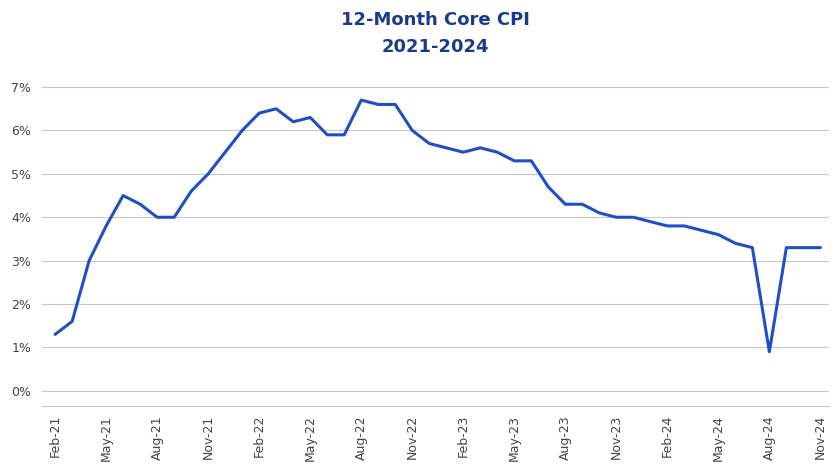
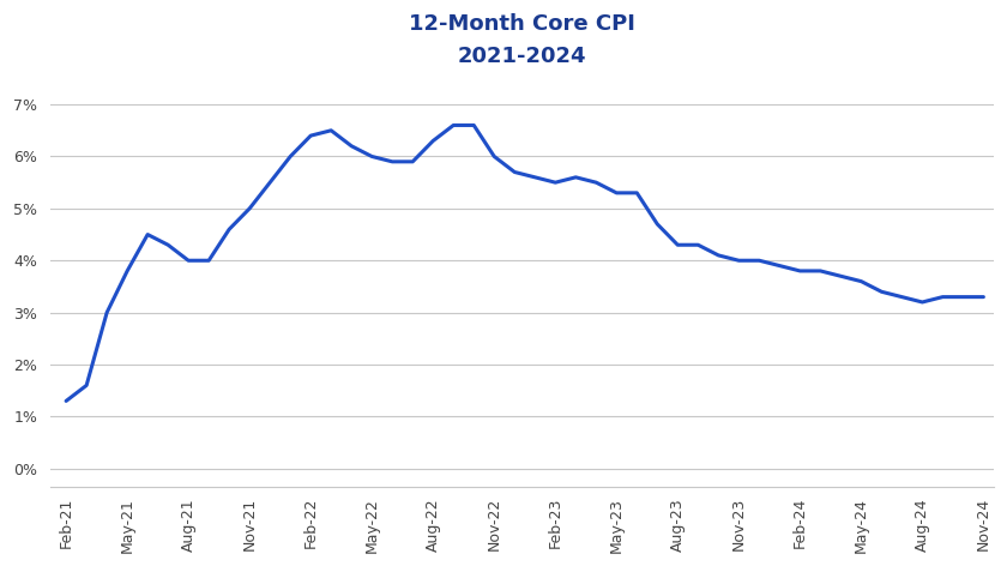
May-22: 6.3% -> 6.0%
Aug-22: 6.7% -> 6.3%
Aug-24: 0.9% -> 3.2%
